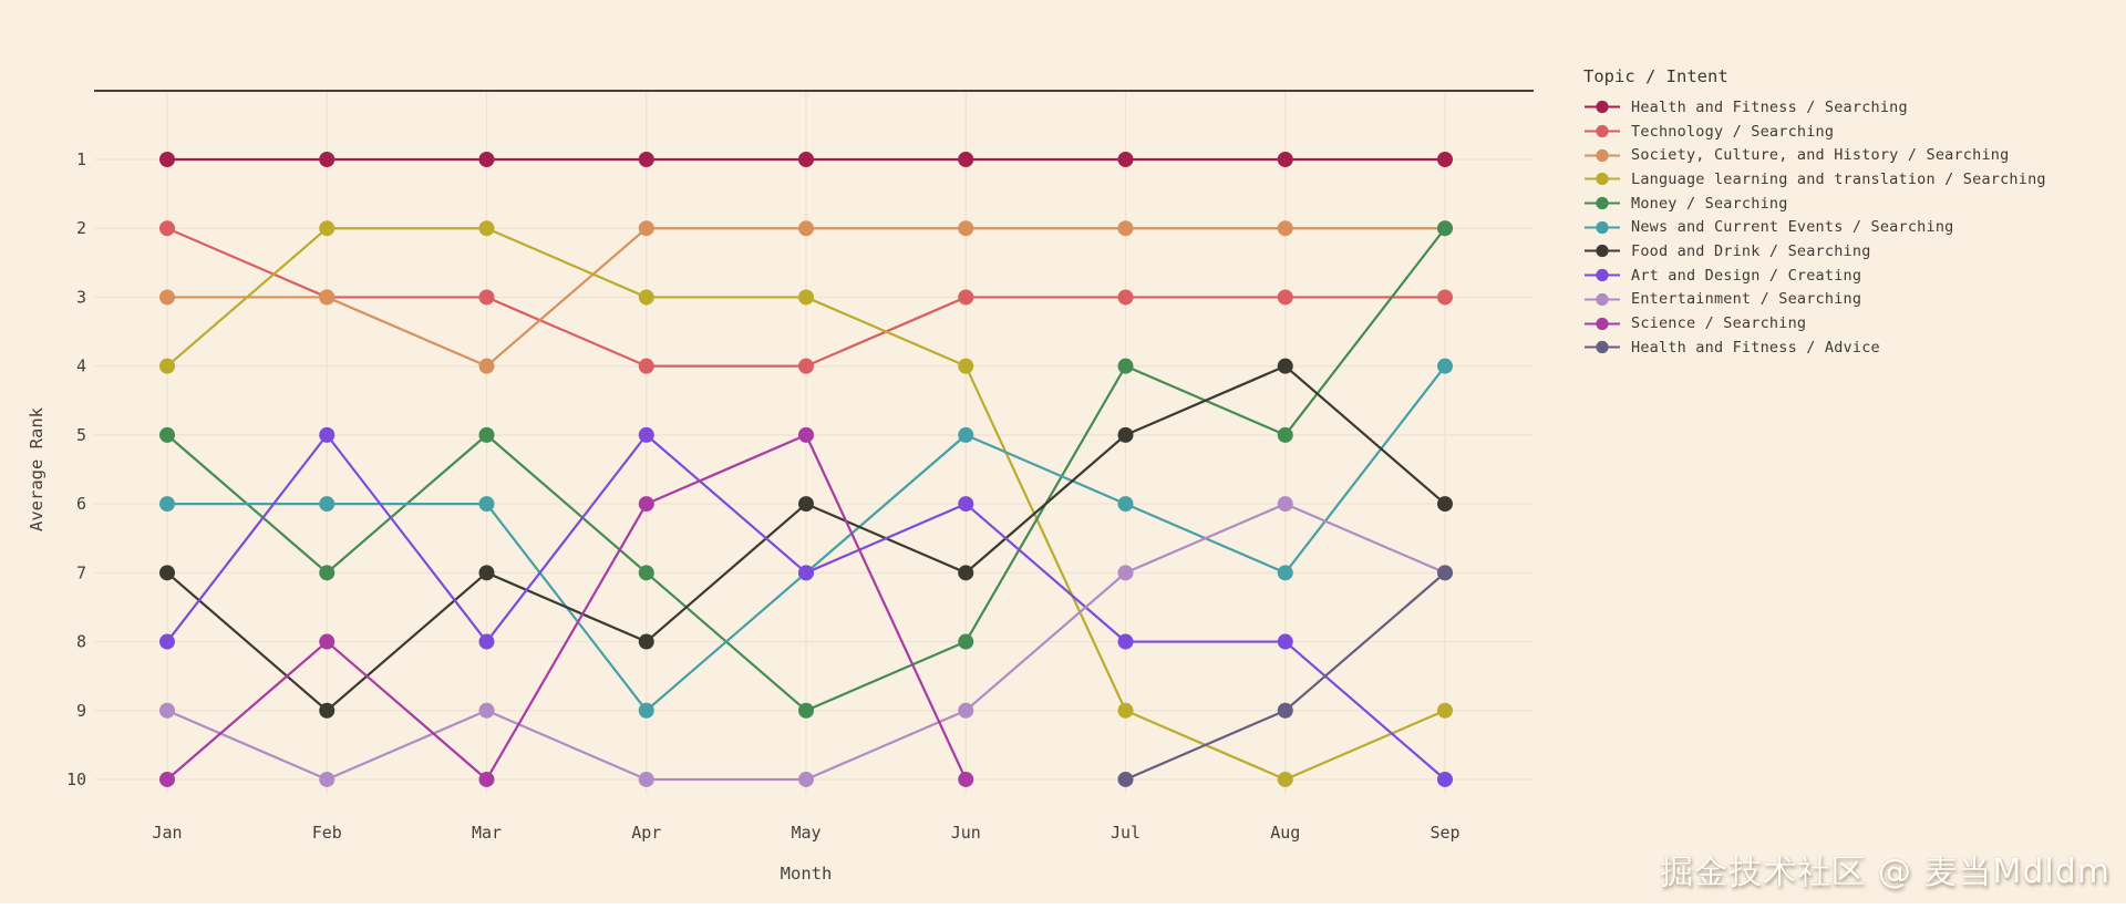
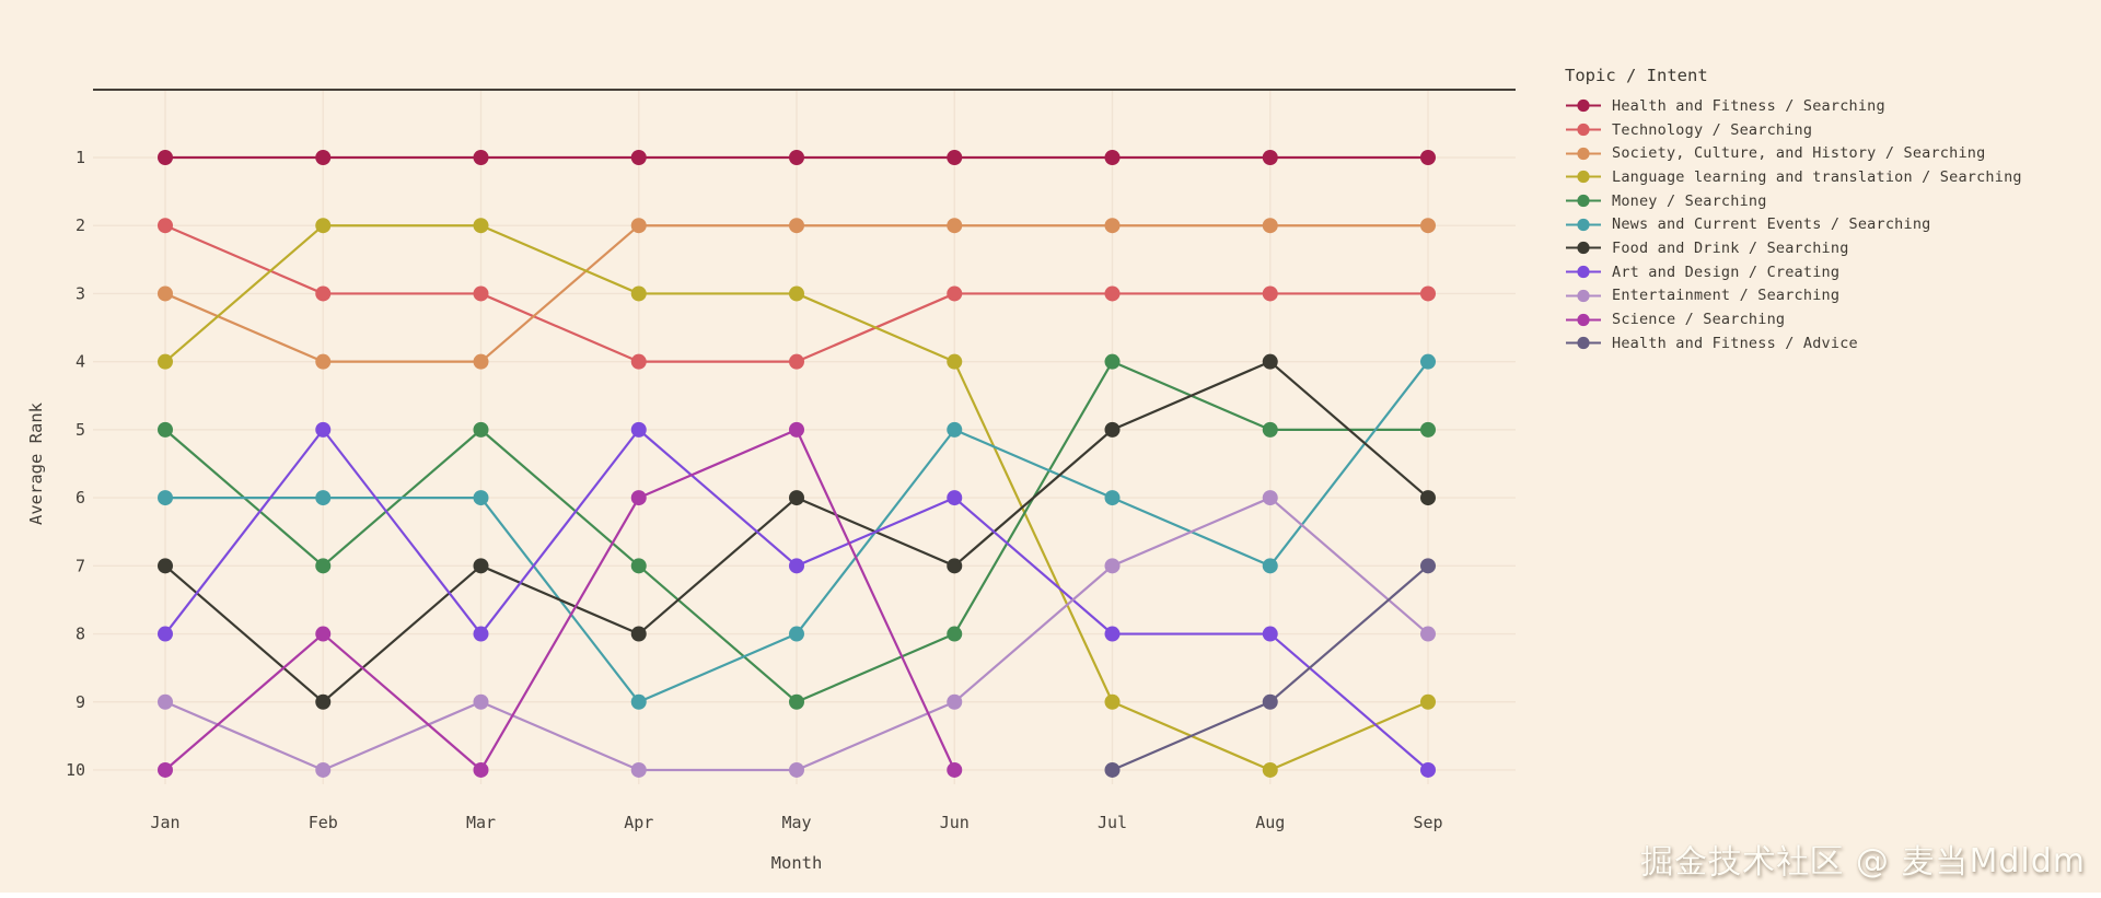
Society, Culture, and History / Searching/Feb: 3 -> 4
News and Current Events / Searching/May: 7 -> 8
Money / Searching/Sep: 2 -> 5
Entertainment / Searching/Sep: 7 -> 8
